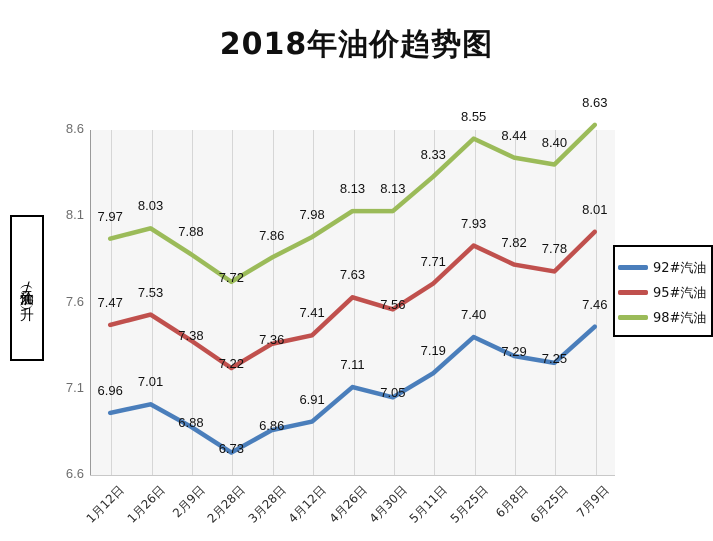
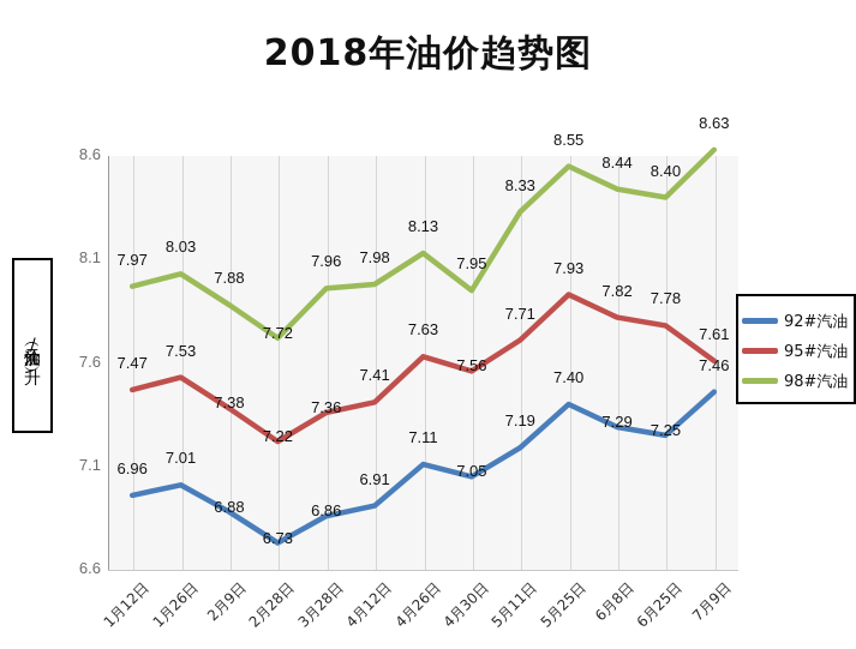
98#汽油/3月28日: 7.86 -> 7.96
98#汽油/4月30日: 8.13 -> 7.95
95#汽油/7月9日: 8.01 -> 7.61
